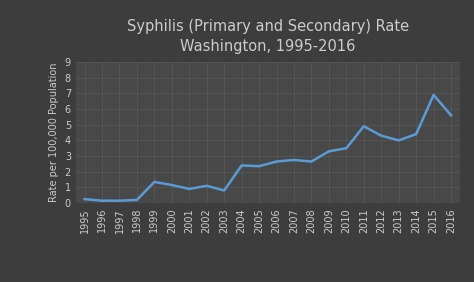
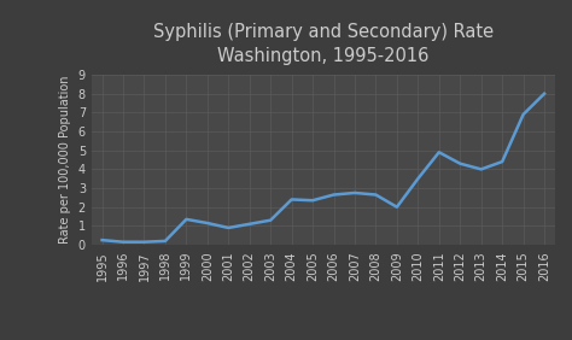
2003: 0.8 -> 1.3
2009: 3.3 -> 2.0
2016: 5.6 -> 8.0
